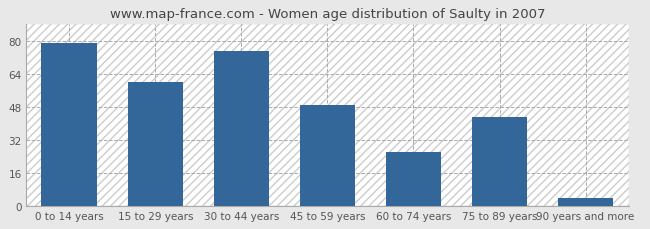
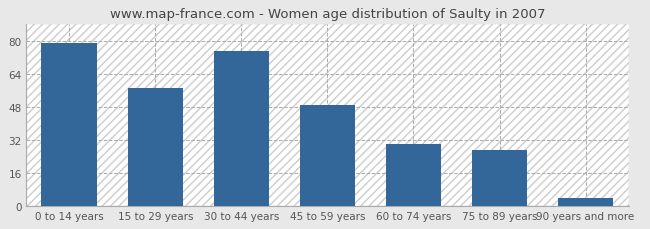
15 to 29 years: 60 -> 57
60 to 74 years: 26 -> 30
75 to 89 years: 43 -> 27
